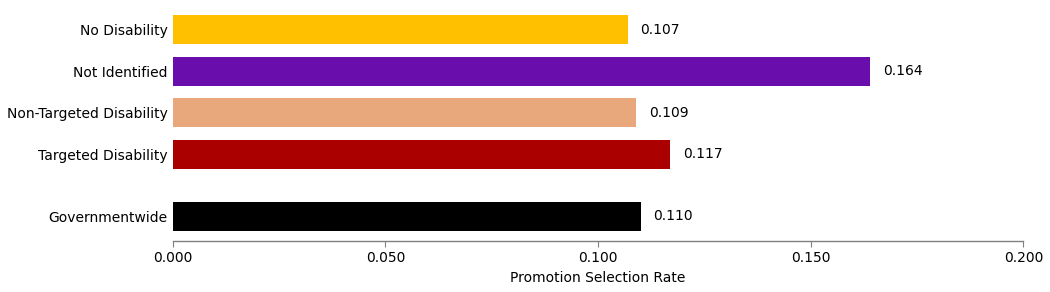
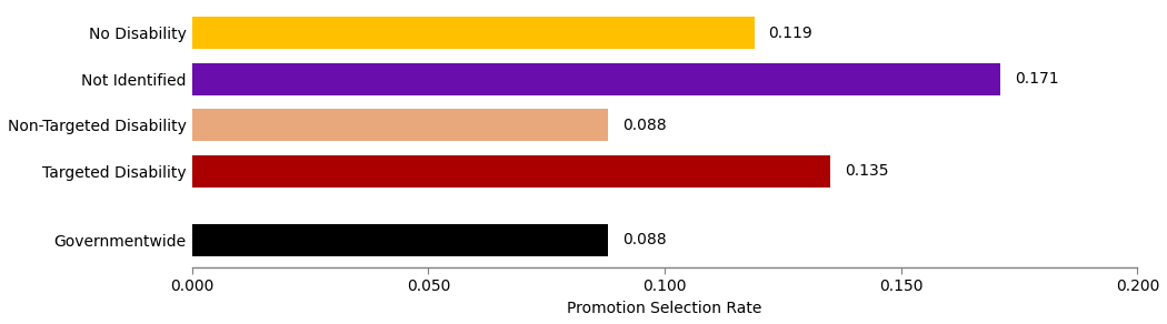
No Disability: 0.107 -> 0.119
Not Identified: 0.164 -> 0.171
Non-Targeted Disability: 0.109 -> 0.088
Targeted Disability: 0.117 -> 0.135
Governmentwide: 0.110 -> 0.088
